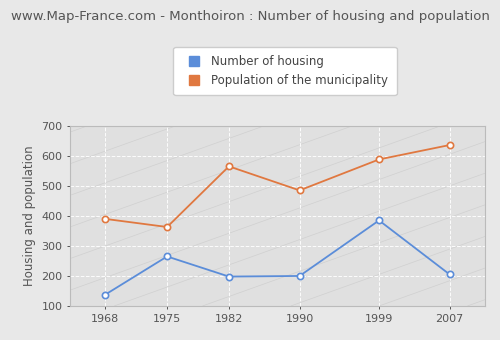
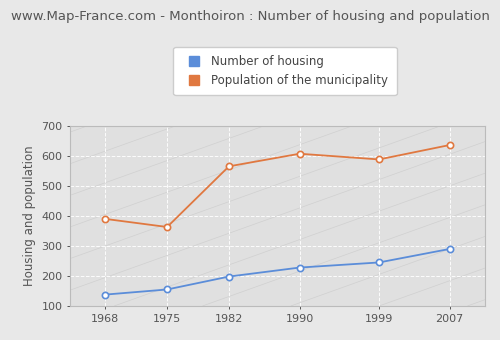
Number of housing/1975: 265 -> 155
Number of housing/1990: 200 -> 228
Population of the municipality/1990: 485 -> 607
Number of housing/1999: 385 -> 245
Number of housing/2007: 205 -> 290
